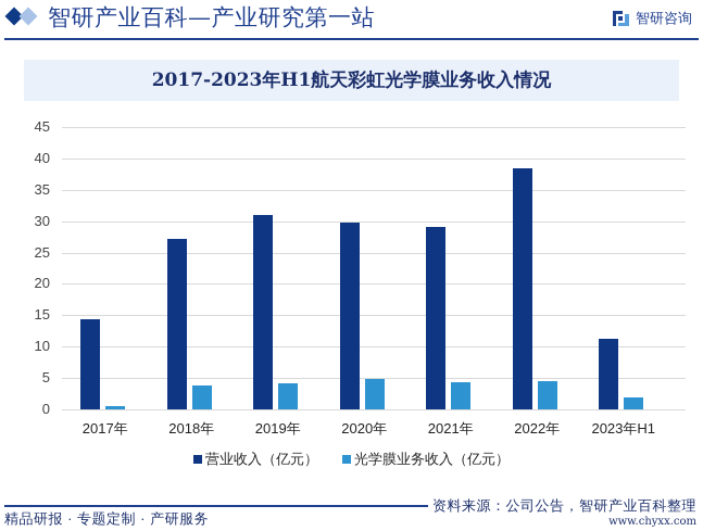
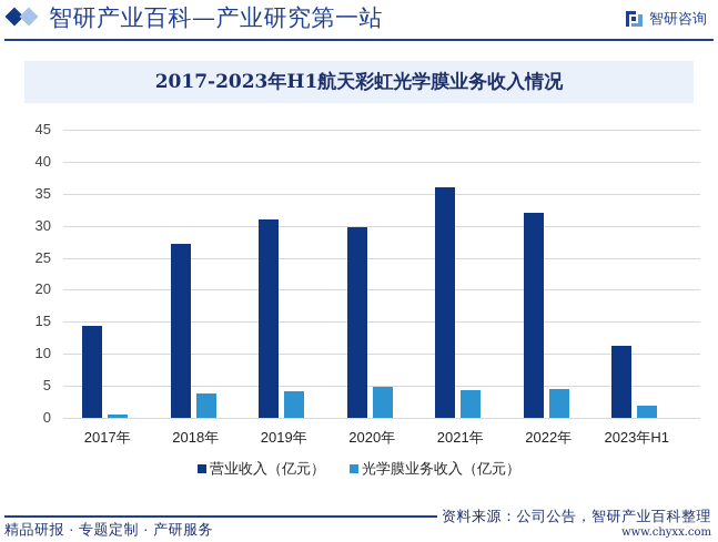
营业收入（亿元）/2021年: 29 -> 36
营业收入（亿元）/2022年: 38 -> 32
